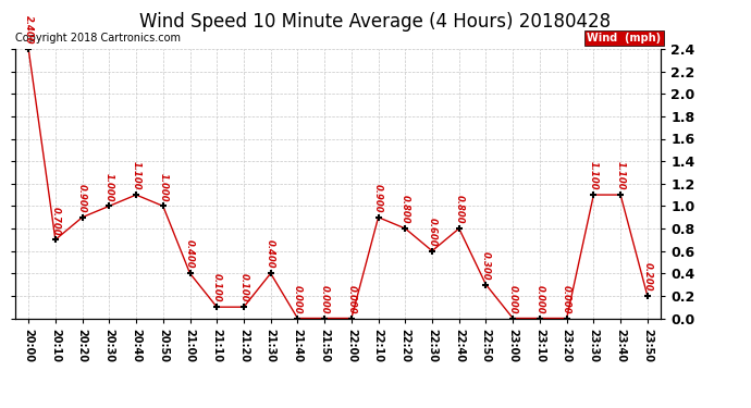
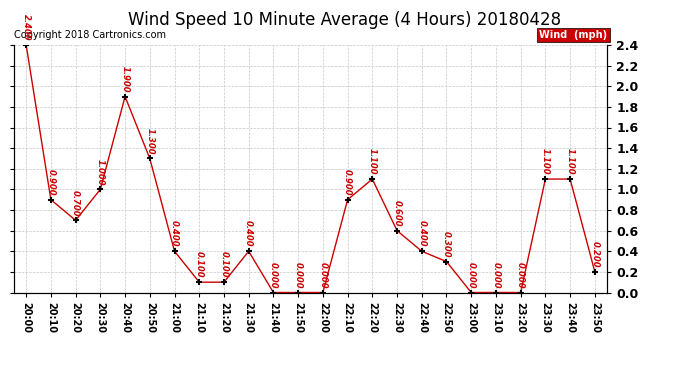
20:10: 0.700 -> 0.900
20:20: 0.900 -> 0.700
20:40: 1.100 -> 1.900
20:50: 1.000 -> 1.300
22:20: 0.800 -> 1.100
22:40: 0.800 -> 0.400
